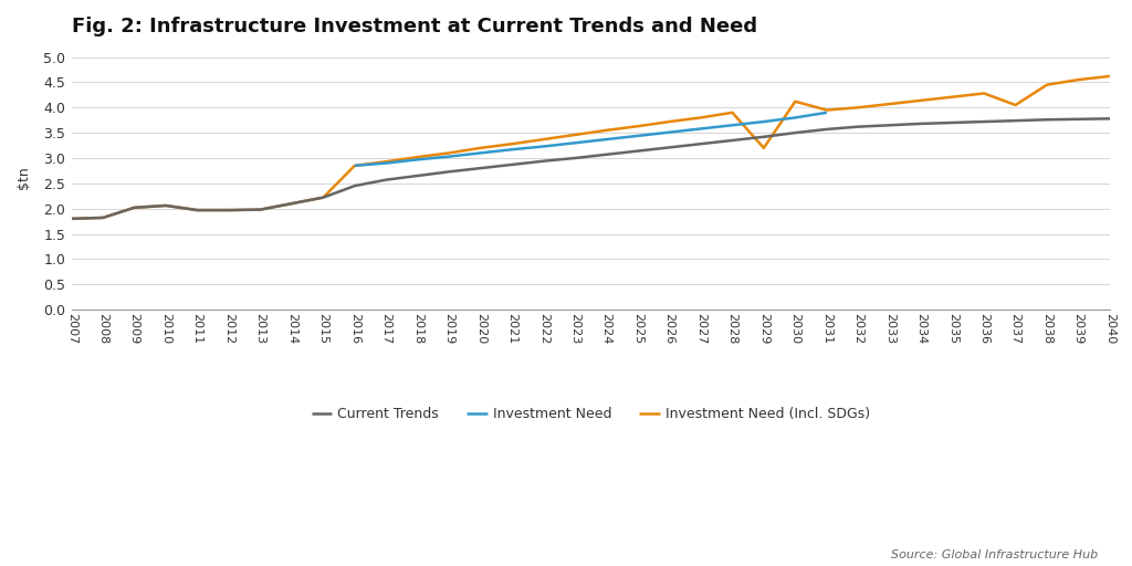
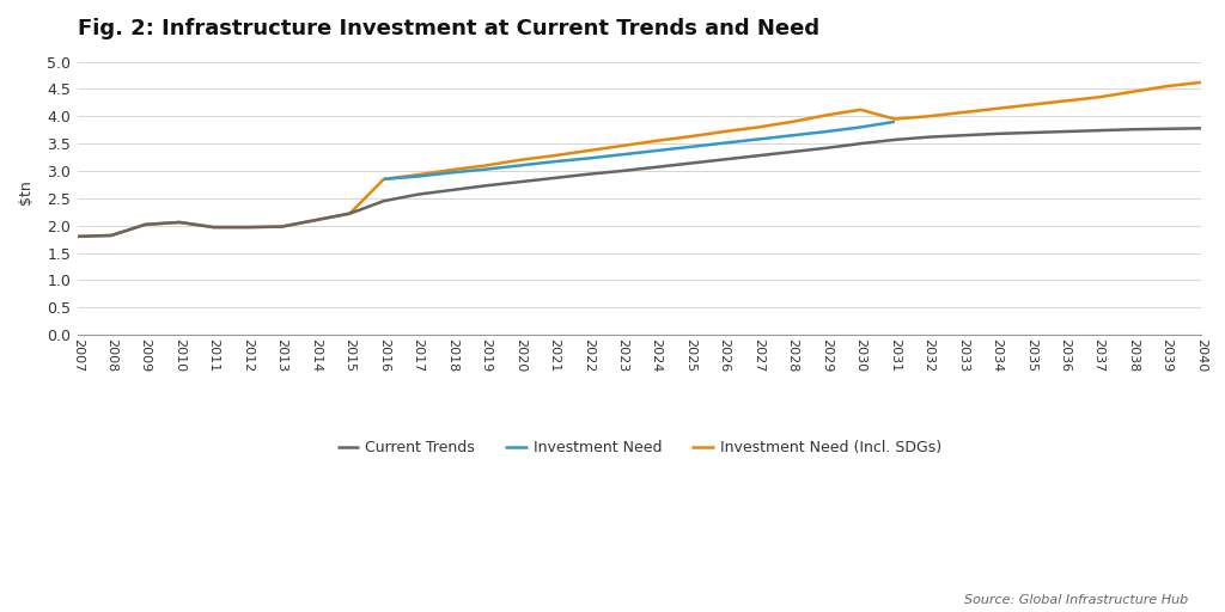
Investment Need (Incl. SDGs)/2029: 3.20 -> 4.02
Investment Need (Incl. SDGs)/2037: 4.05 -> 4.35
